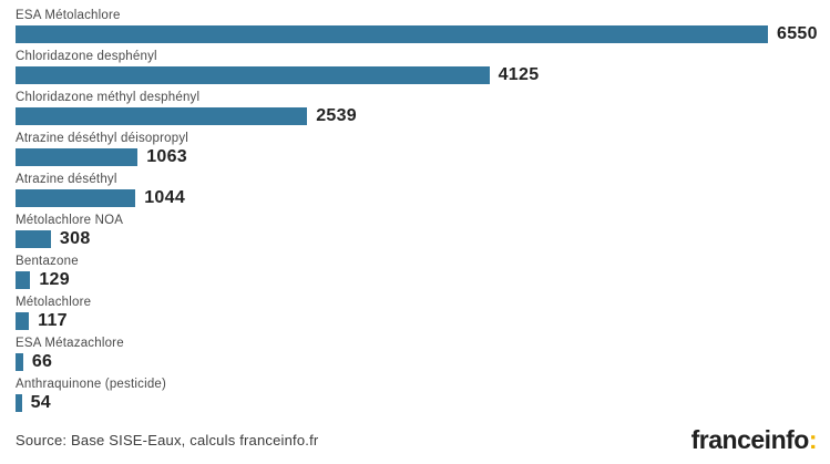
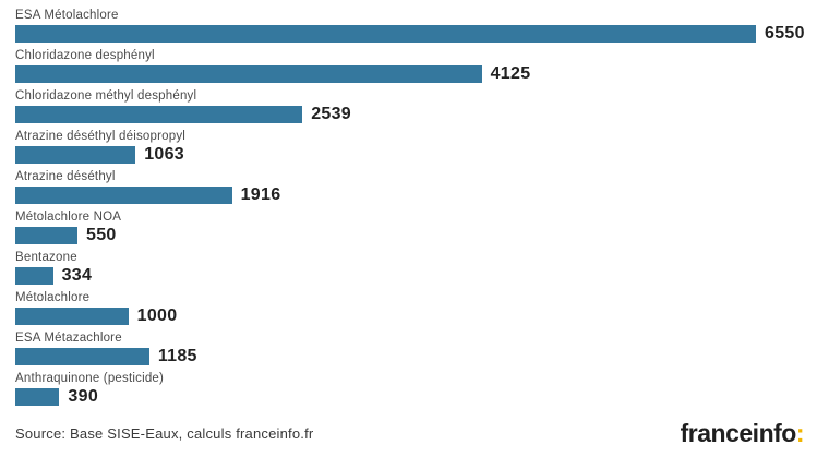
Atrazine déséthyl: 1044 -> 1916
Métolachlore NOA: 308 -> 550
Bentazone: 129 -> 334
Métolachlore: 117 -> 1000
ESA Métazachlore: 66 -> 1185
Anthraquinone (pesticide): 54 -> 390
